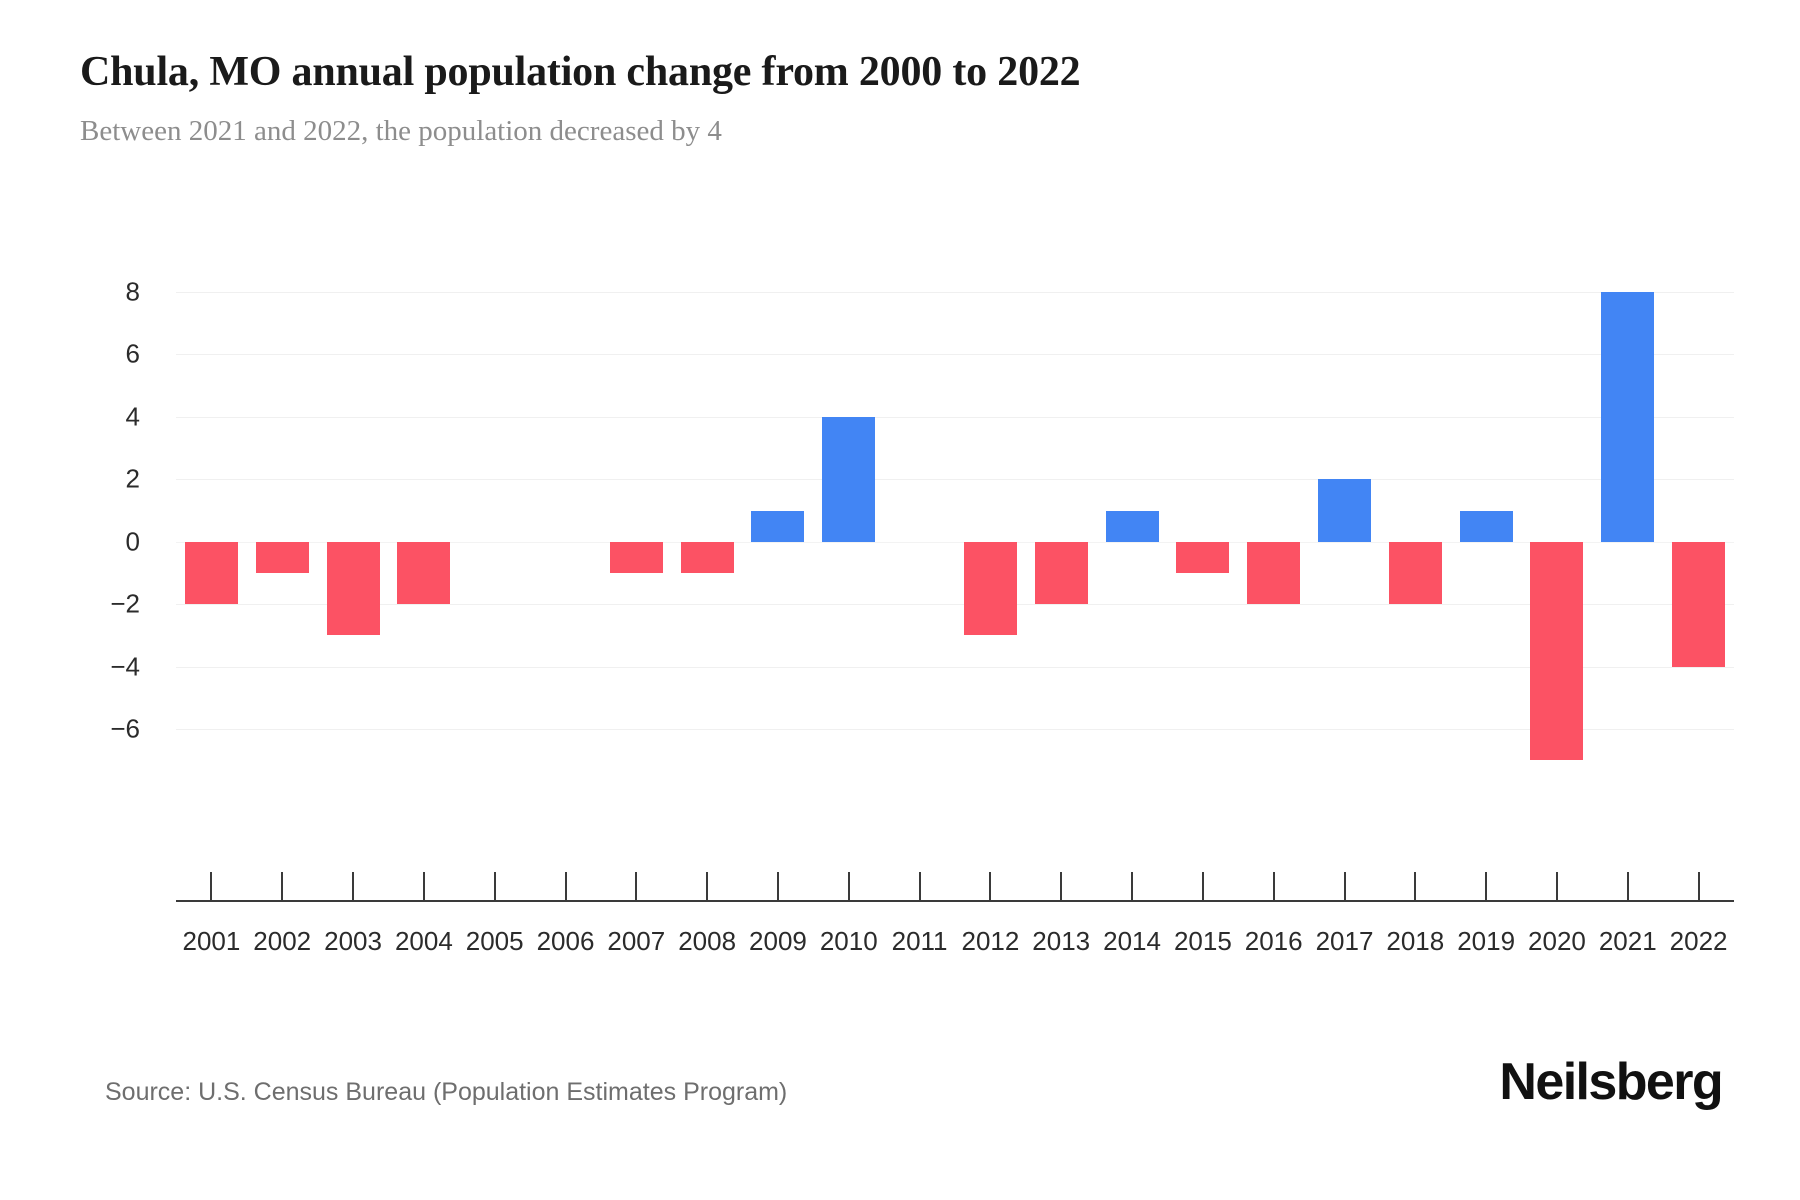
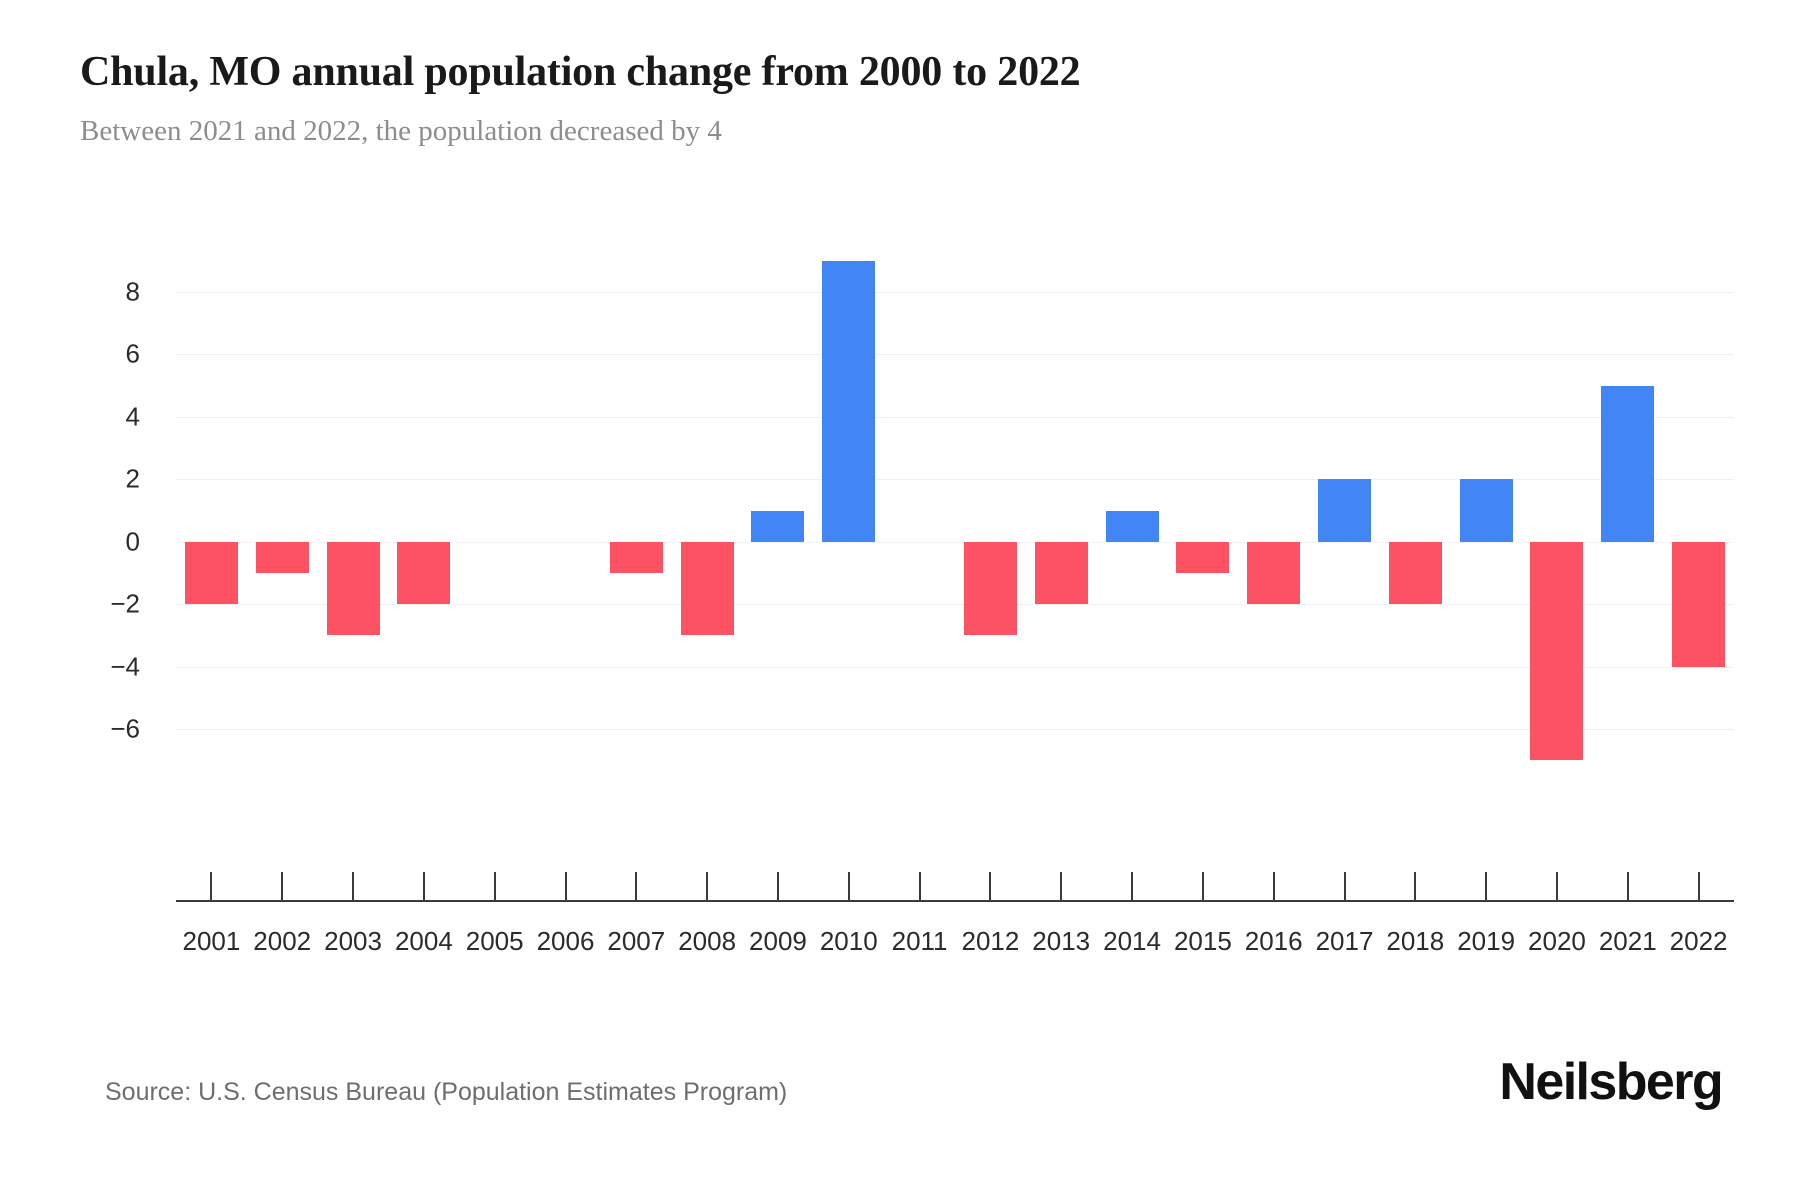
2008: -1 -> -3
2010: 4 -> 9
2019: 1 -> 2
2021: 8 -> 5
